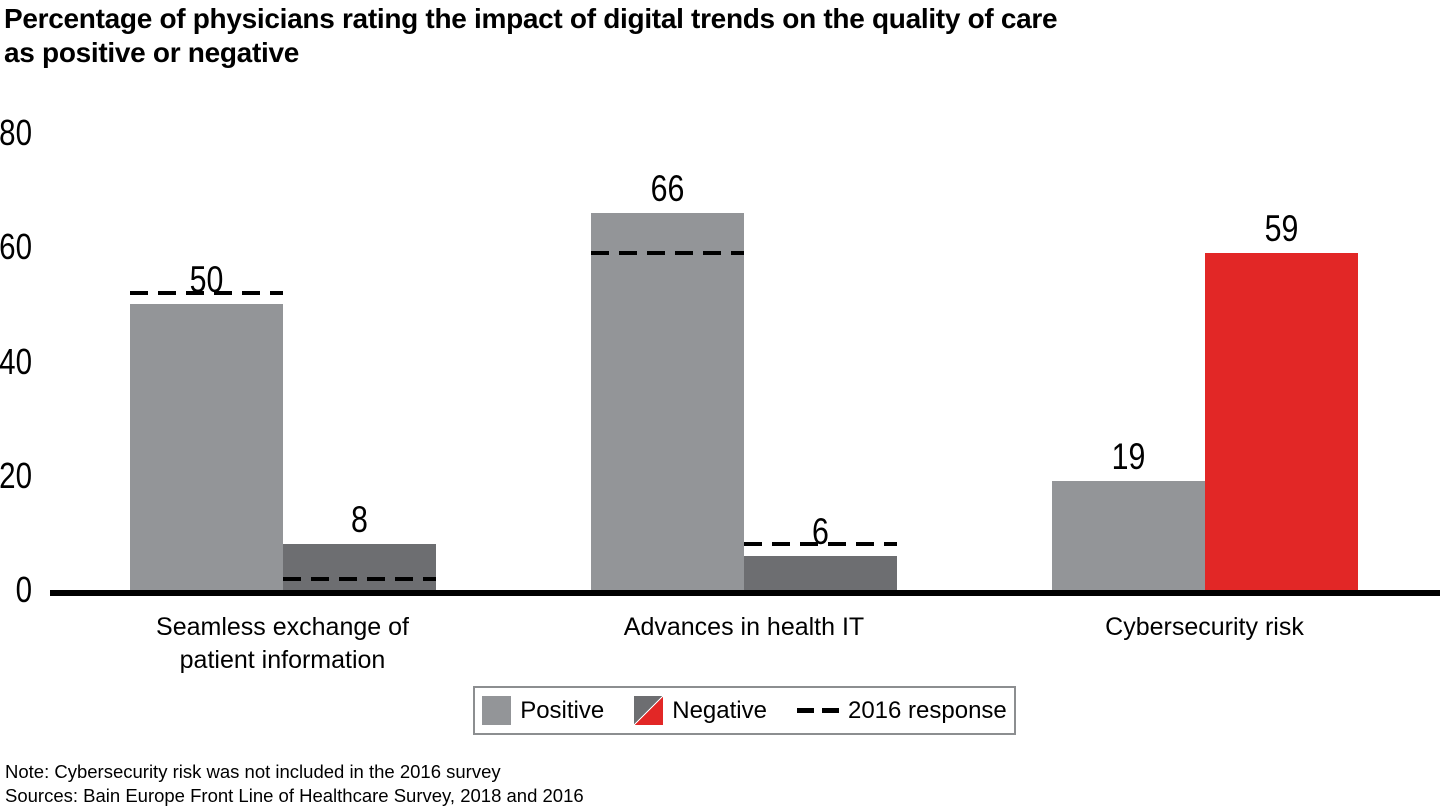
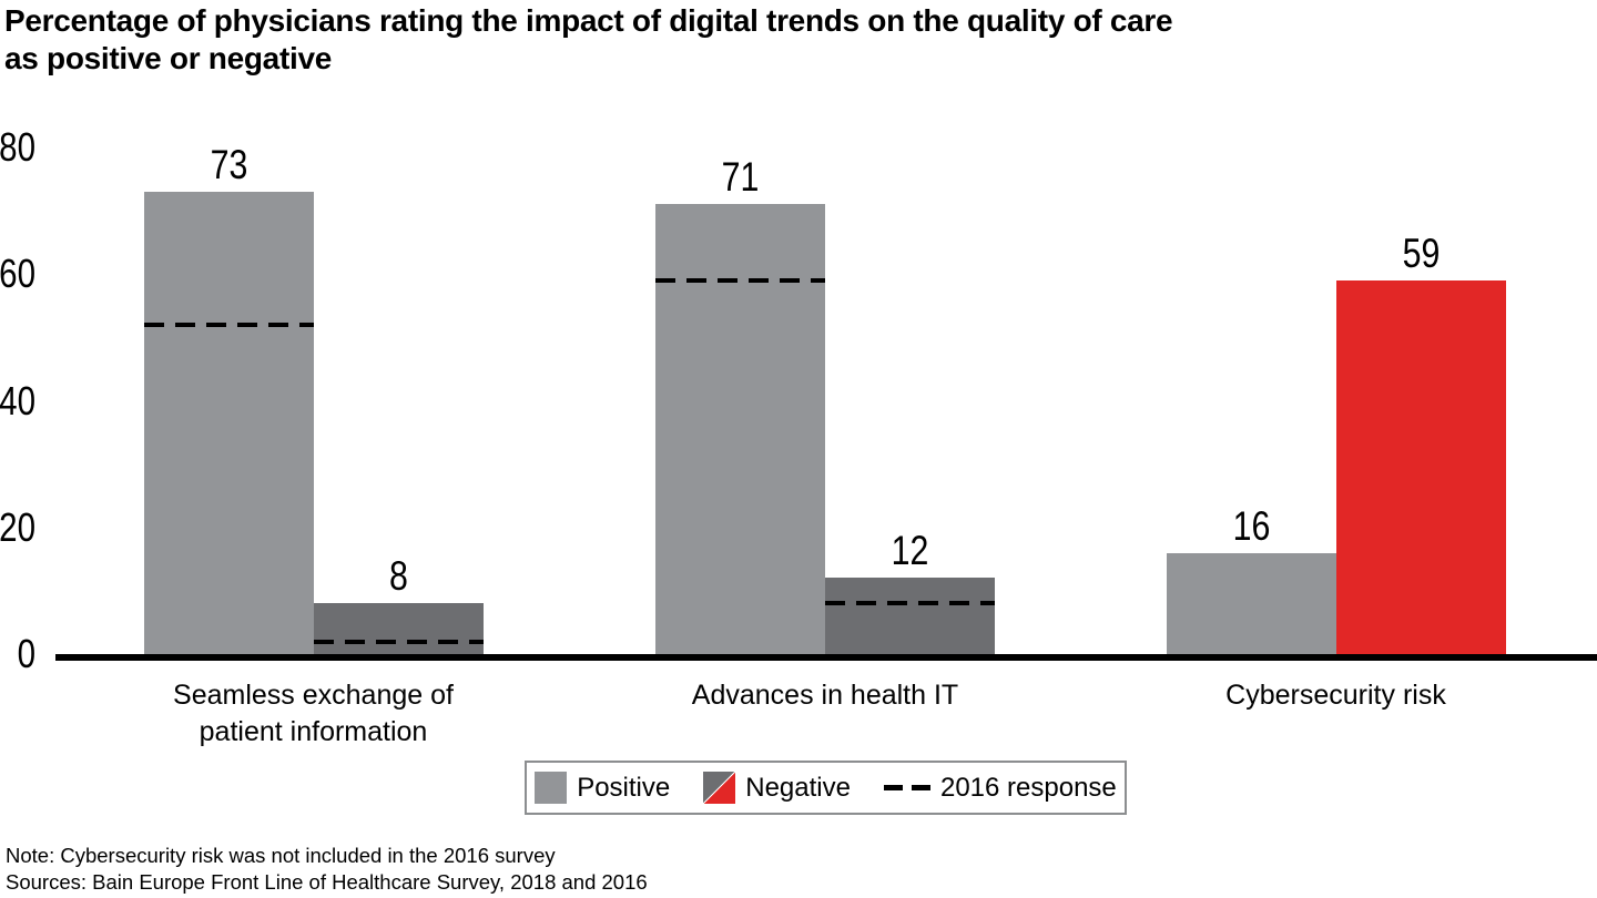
Positive/Seamless exchange of patient information: 50 -> 73
Positive/Advances in health IT: 66 -> 71
Negative/Advances in health IT: 6 -> 12
Positive/Cybersecurity risk: 19 -> 16
